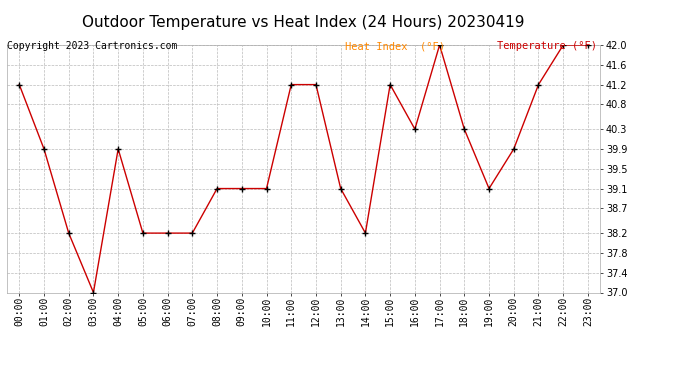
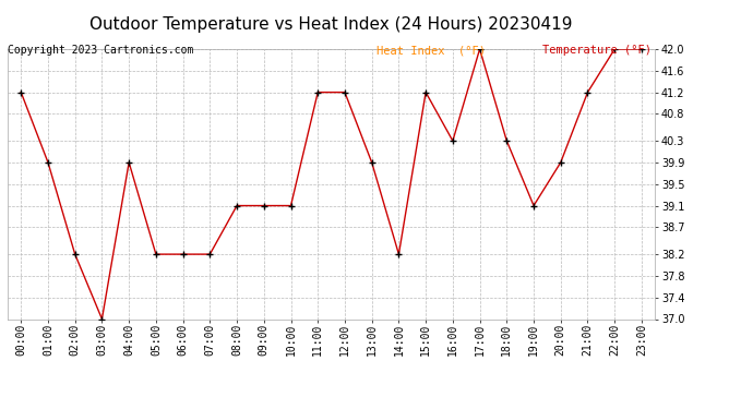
13:00: 39.1 -> 39.9
